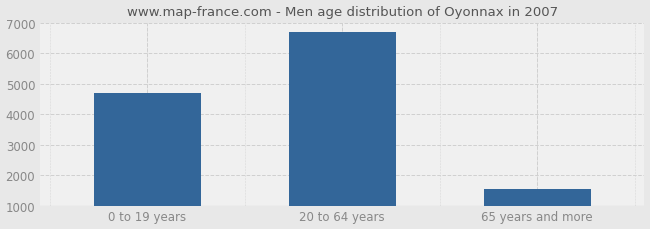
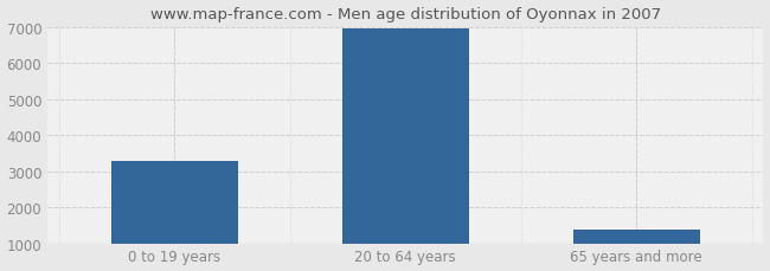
0 to 19 years: 4700 -> 3300
20 to 64 years: 6700 -> 6950
65 years and more: 1550 -> 1370
